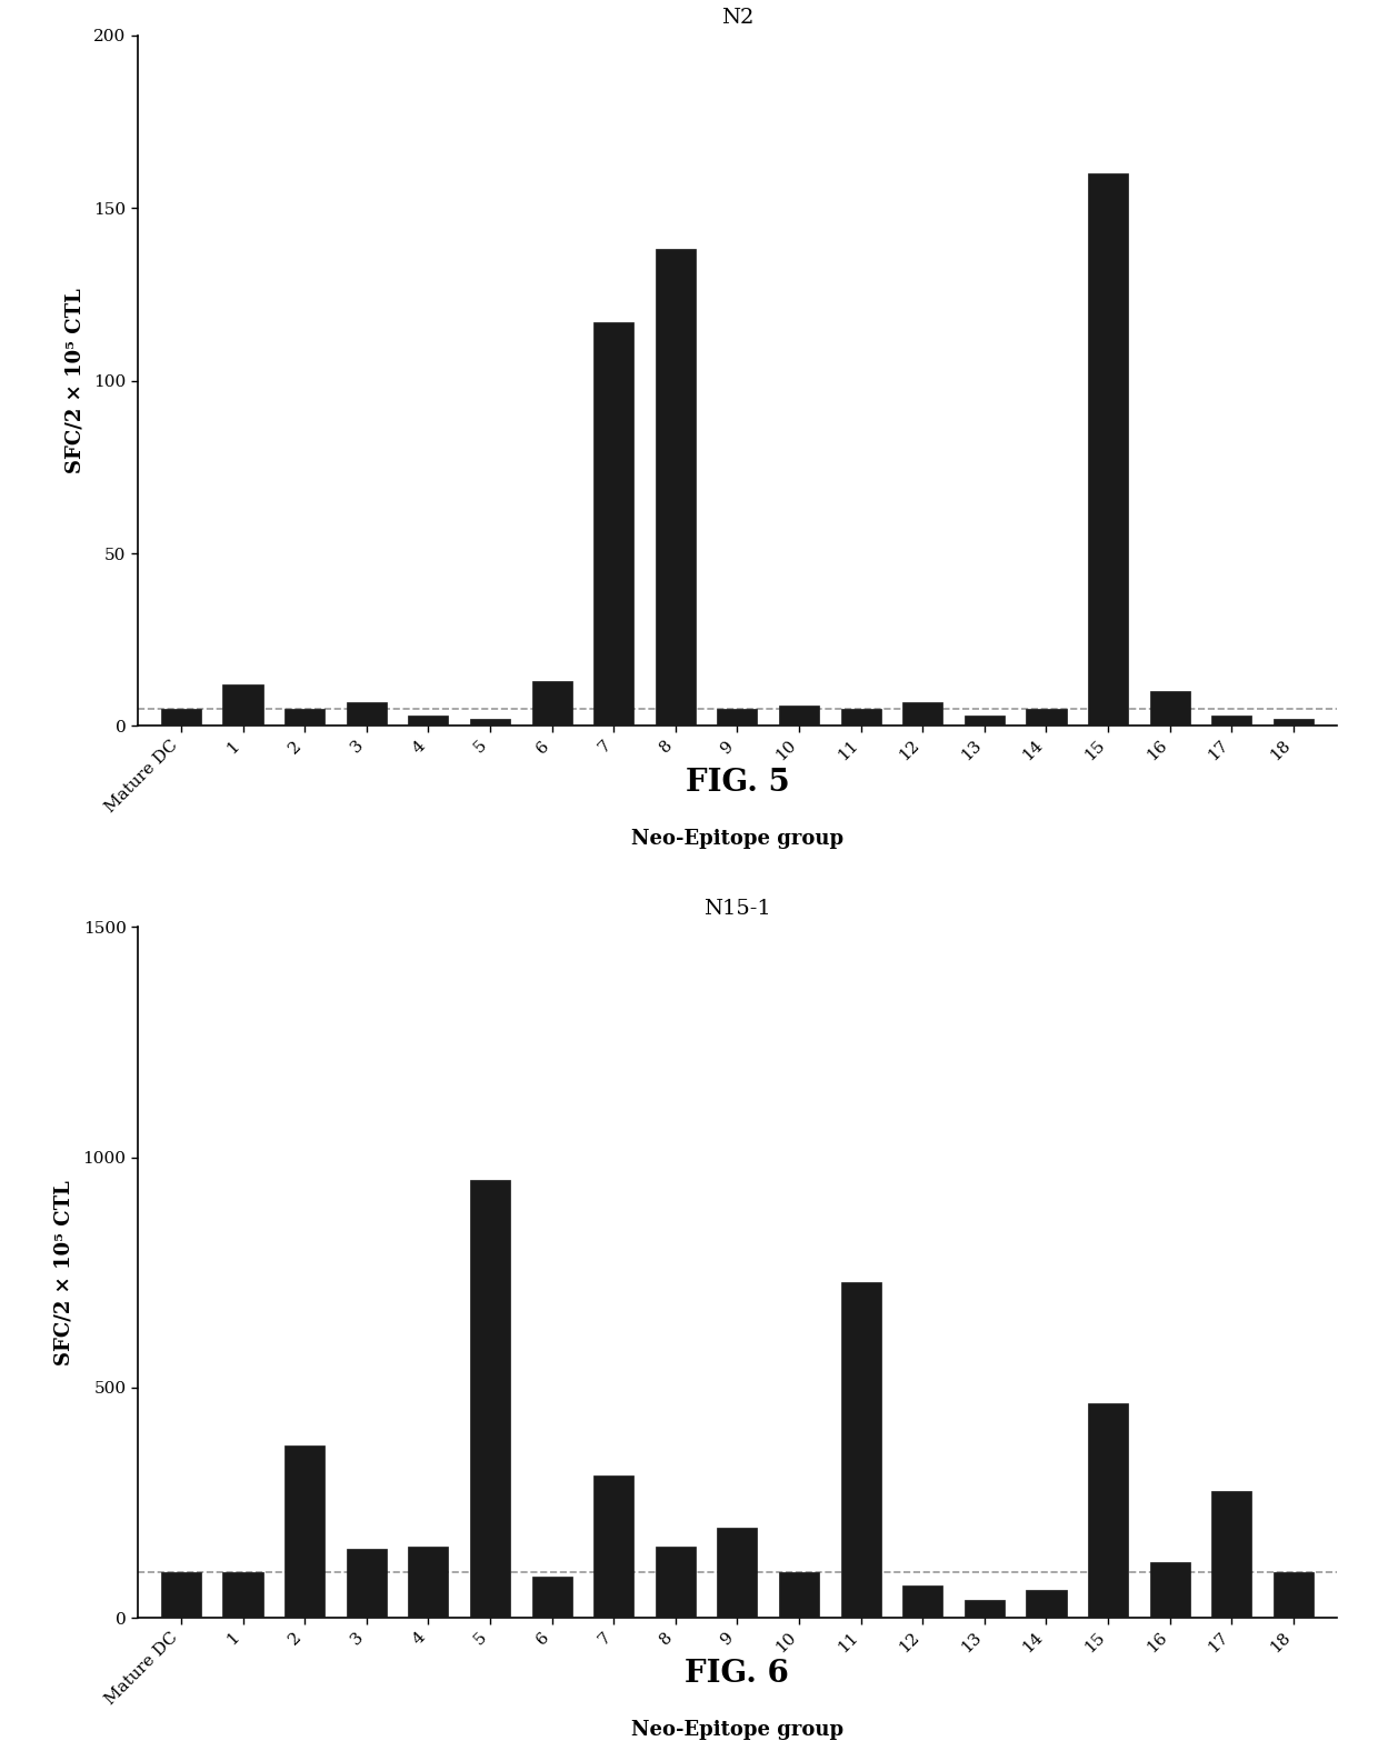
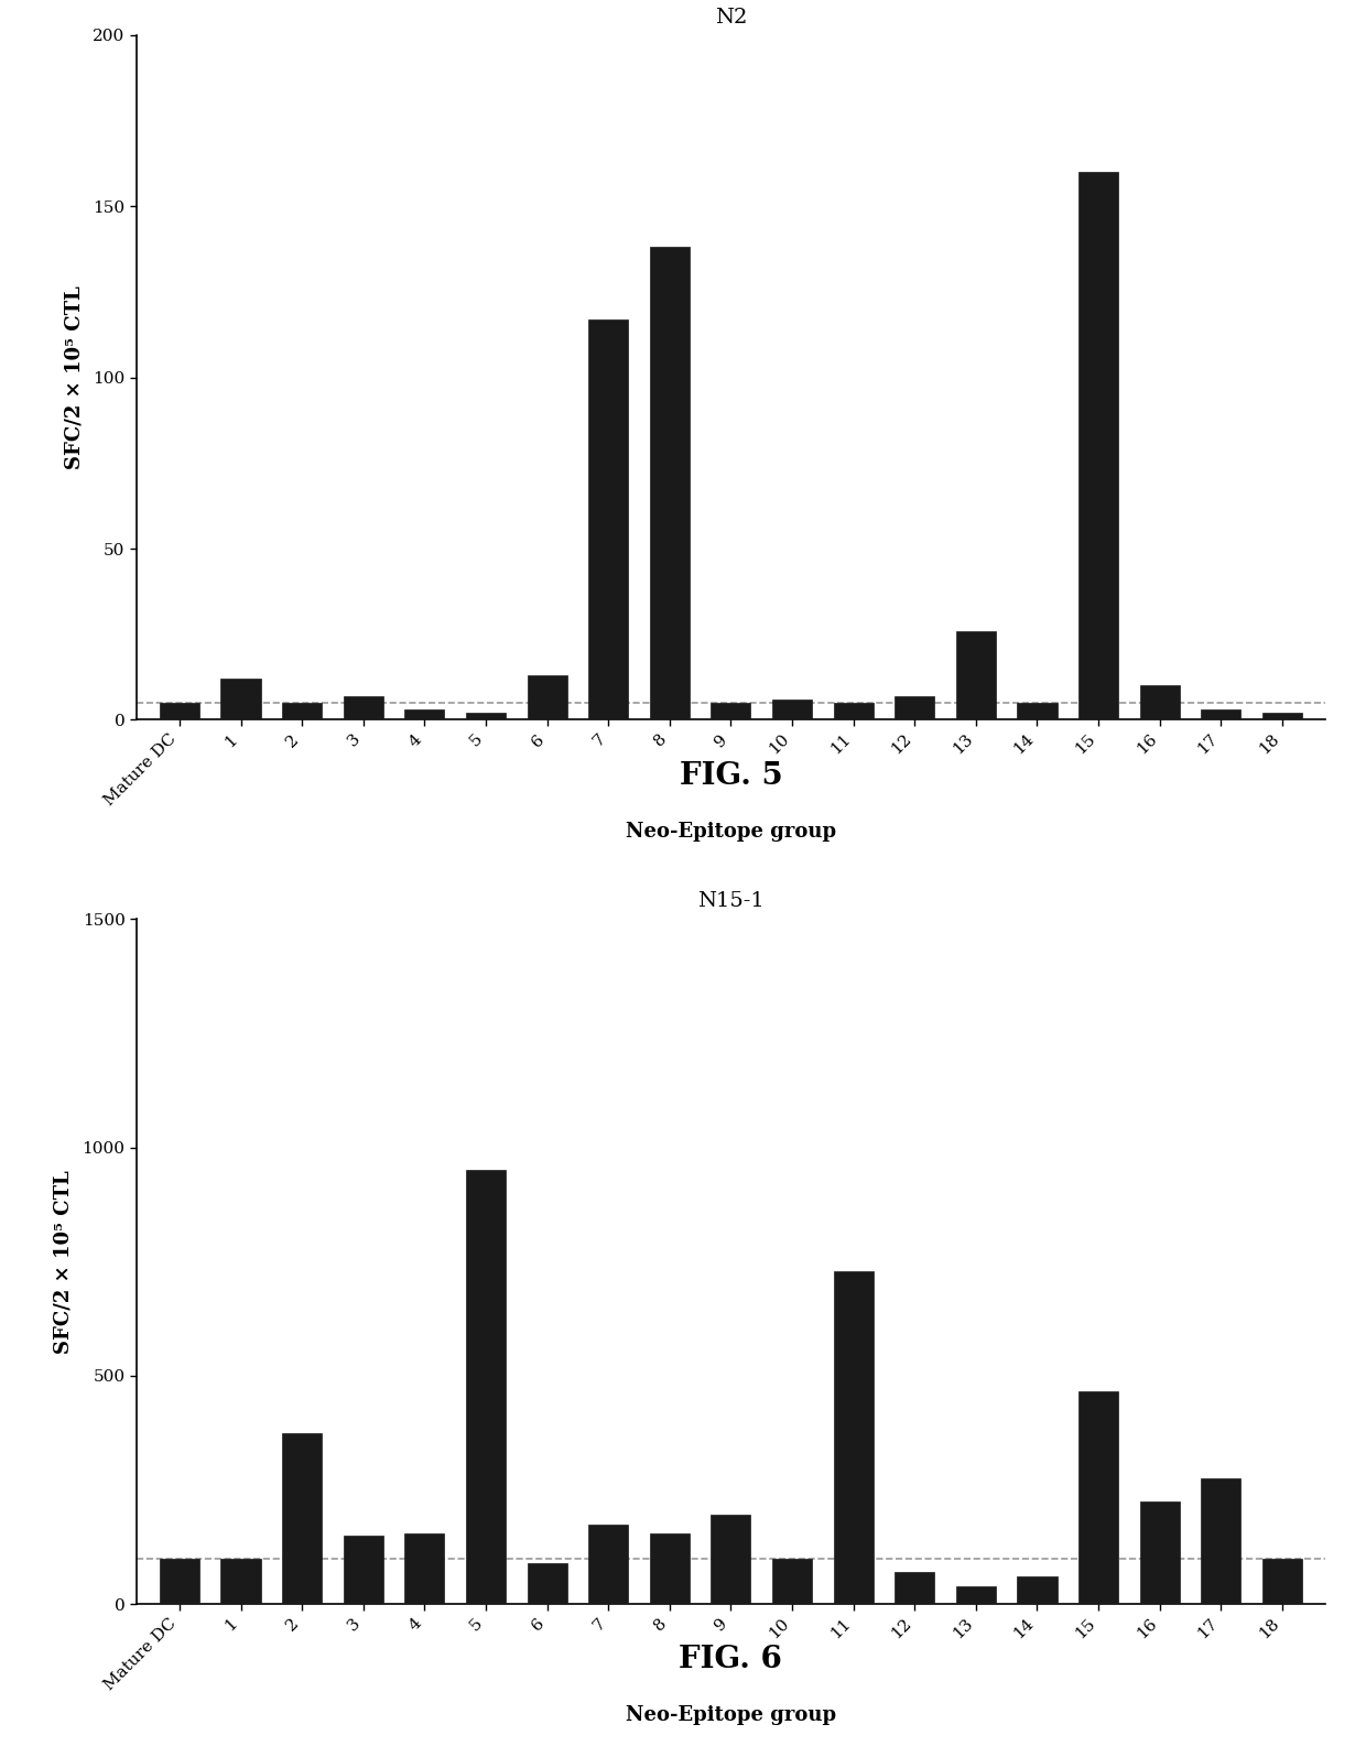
N2/13: 3 -> 26
N15-1/7: 310 -> 175
N15-1/16: 120 -> 225
